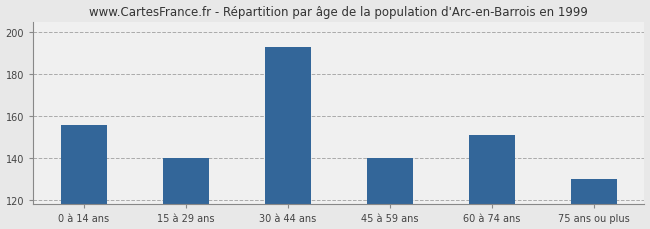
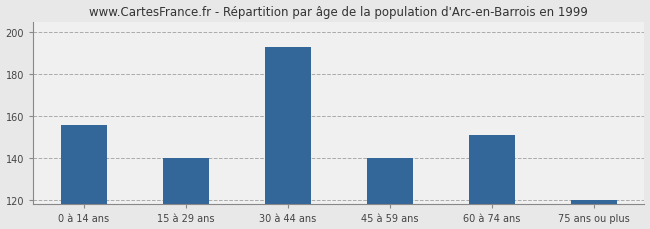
75 ans ou plus: 130 -> 120
